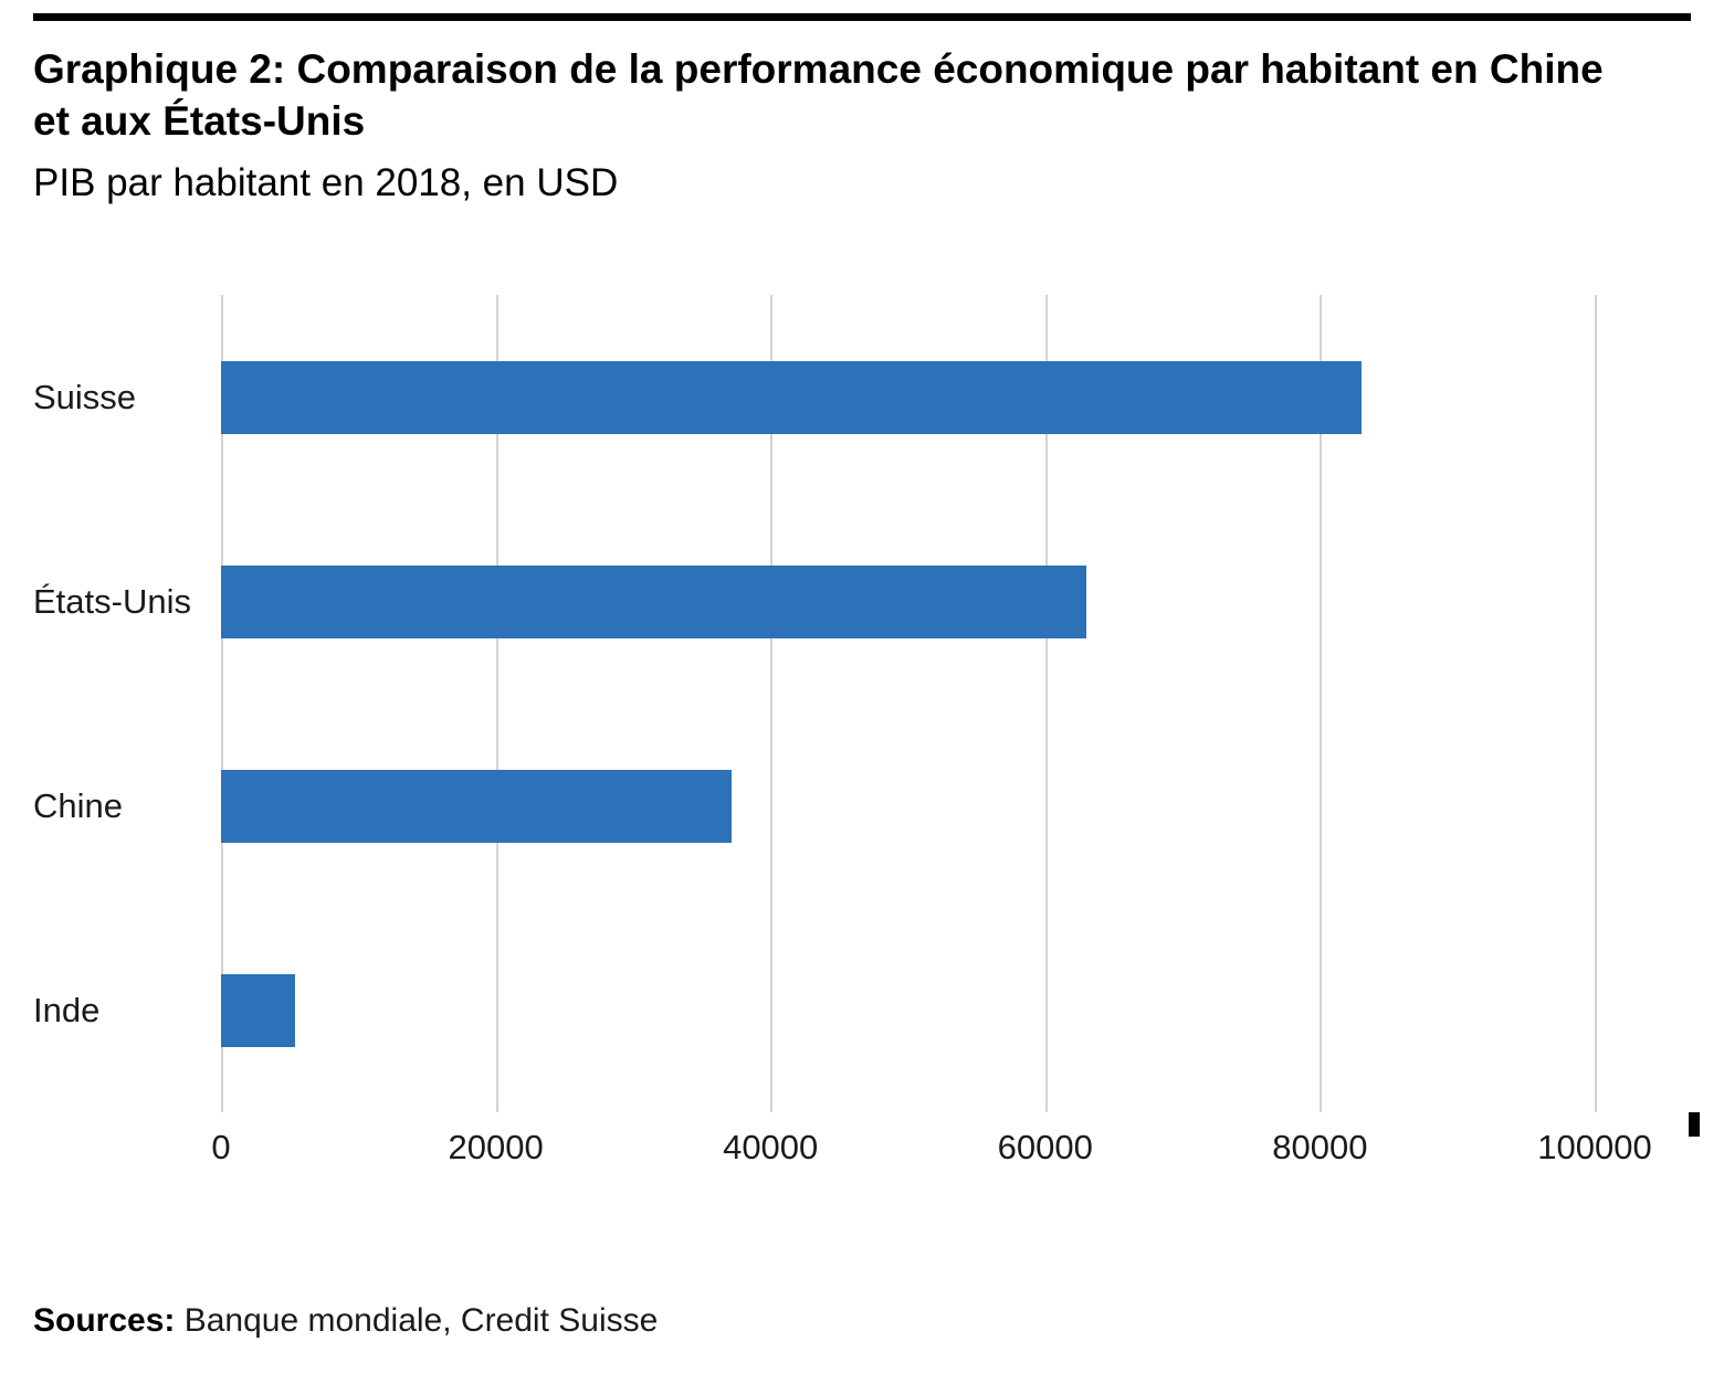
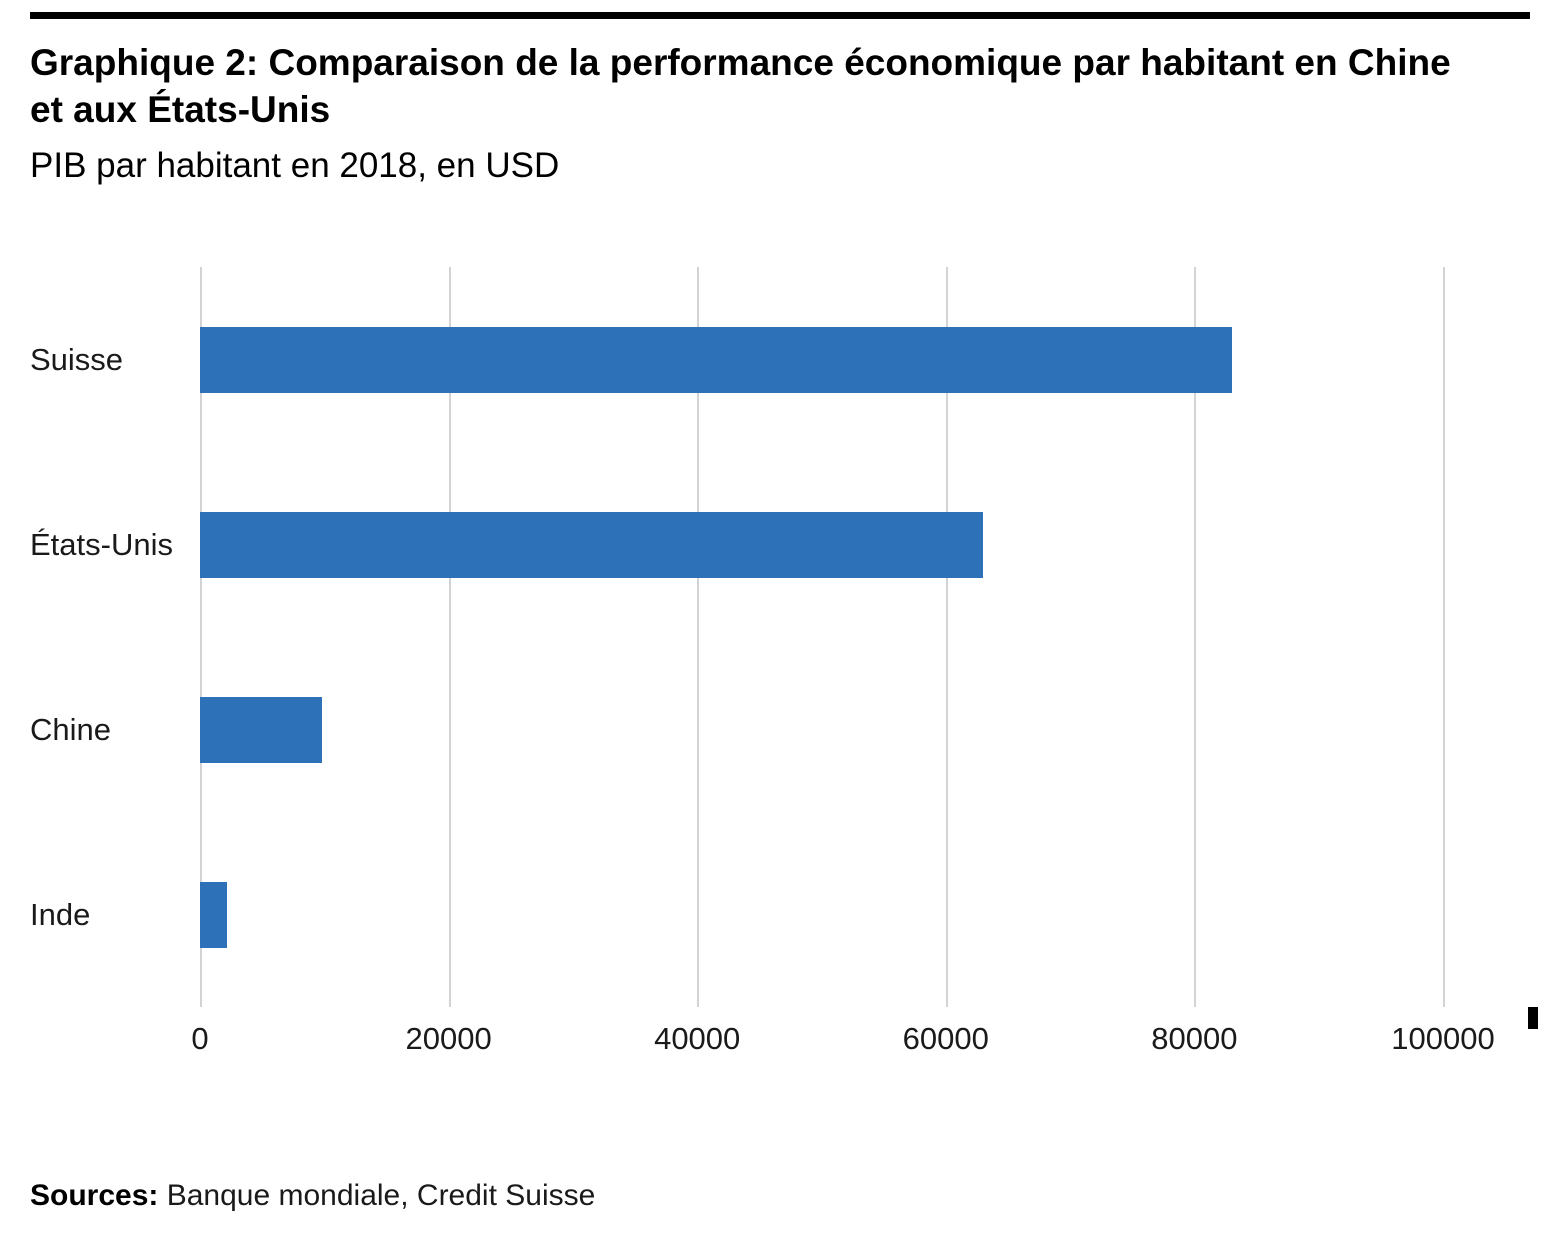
Chine: 37200 -> 9800
Inde: 5400 -> 2200
